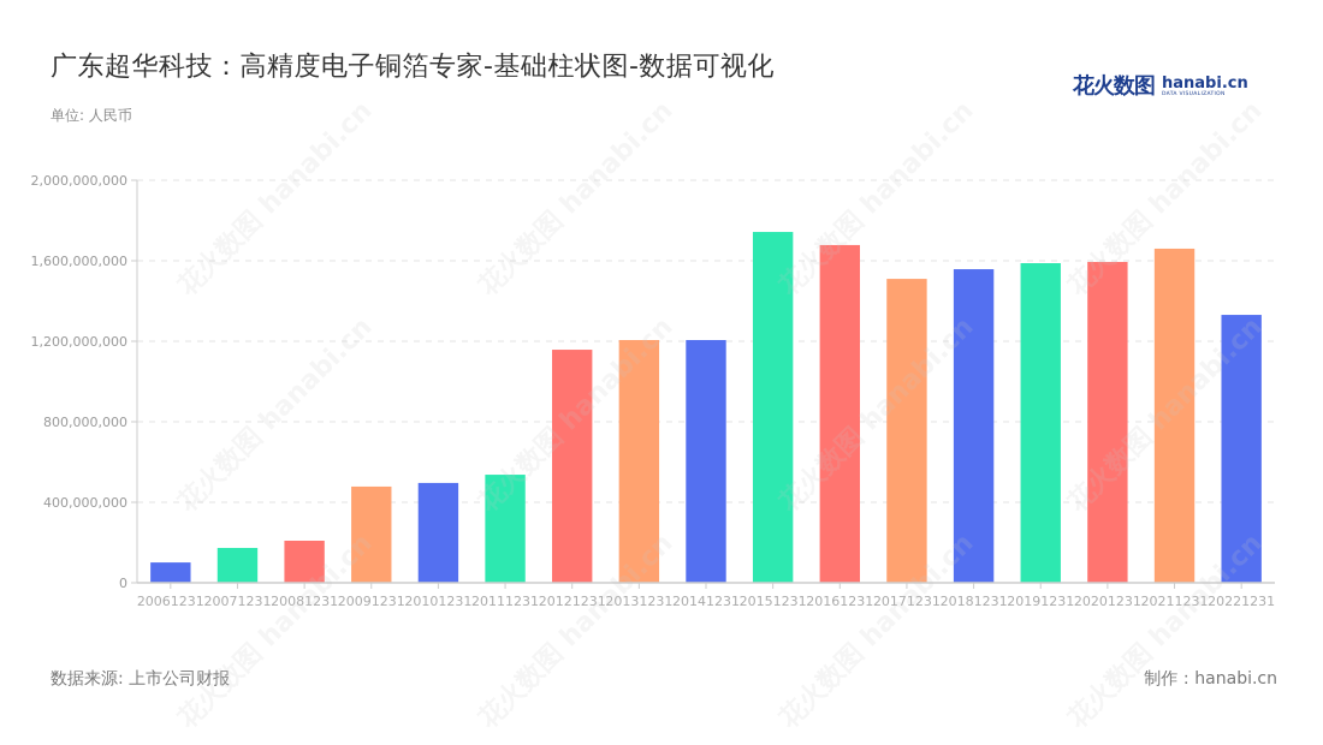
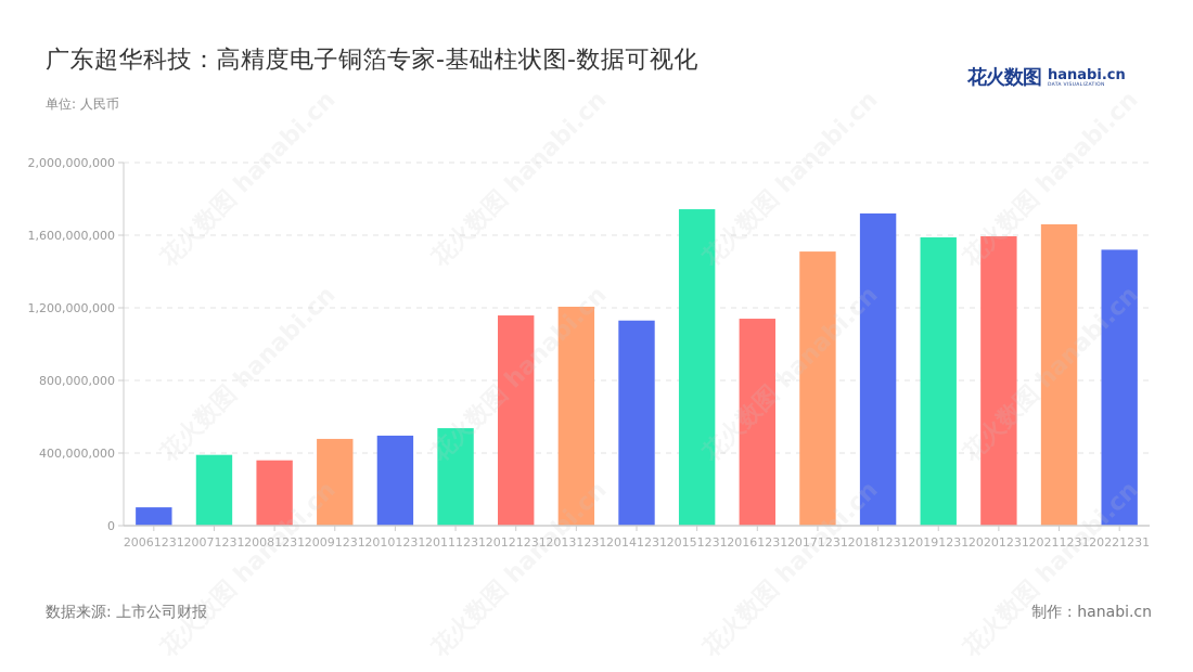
20071231: 170000000 -> 390000000
20081231: 210000000 -> 360000000
20141231: 1210000000 -> 1130000000
20161231: 1680000000 -> 1140000000
20181231: 1560000000 -> 1720000000
20221231: 1330000000 -> 1520000000
